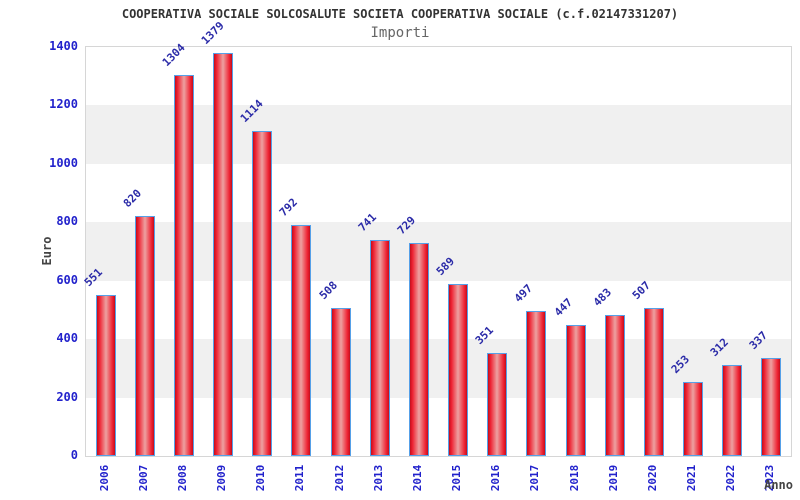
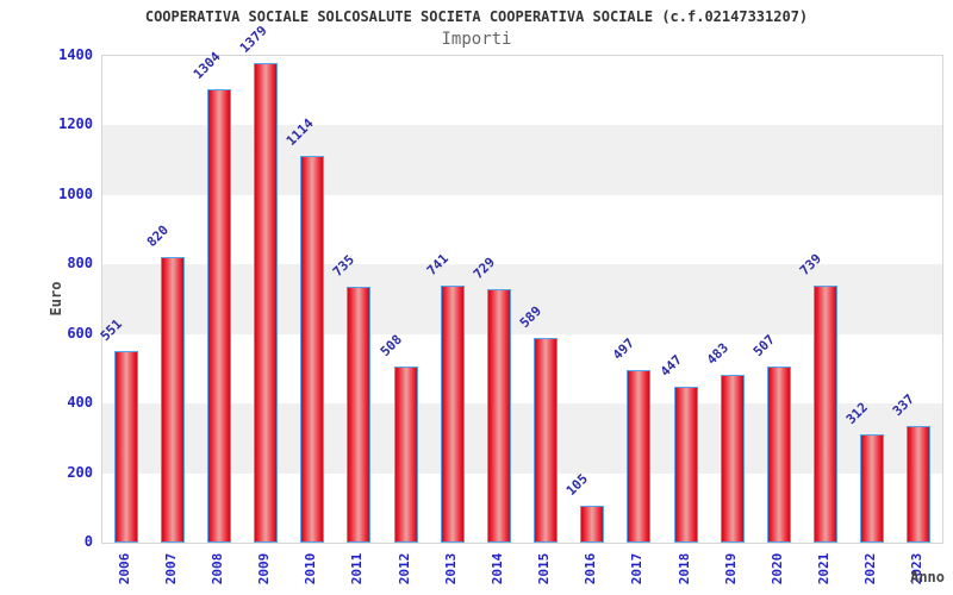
2011: 792 -> 735
2016: 351 -> 105
2021: 253 -> 739
